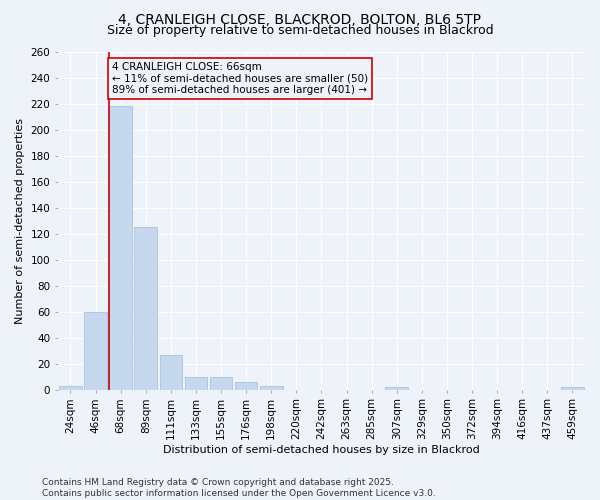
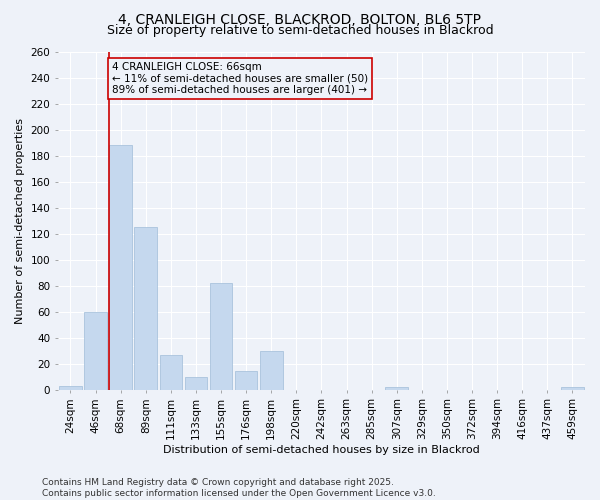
68sqm: 218 -> 188
155sqm: 10 -> 82
176sqm: 6 -> 14
198sqm: 3 -> 30
